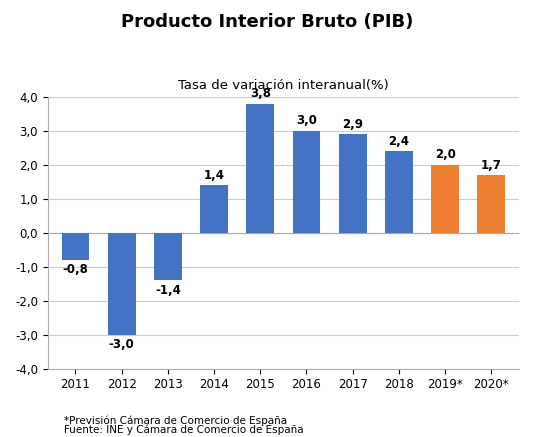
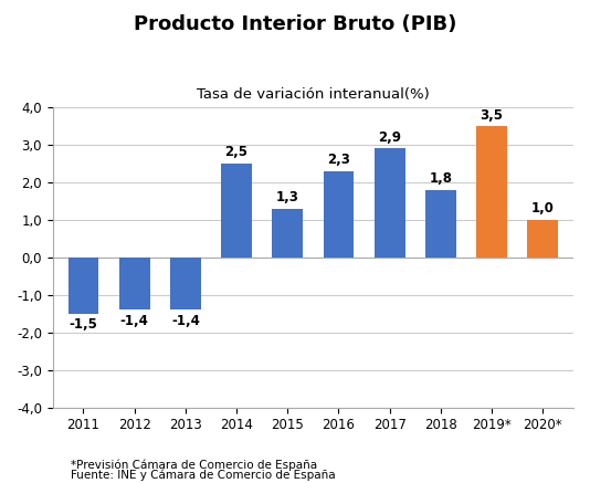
2011: -0,8 -> -1,5
2012: -3,0 -> -1,4
2014: 1,4 -> 2,5
2015: 3,8 -> 1,3
2016: 3,0 -> 2,3
2018: 2,4 -> 1,8
2019*: 2,0 -> 3,5
2020*: 1,7 -> 1,0
